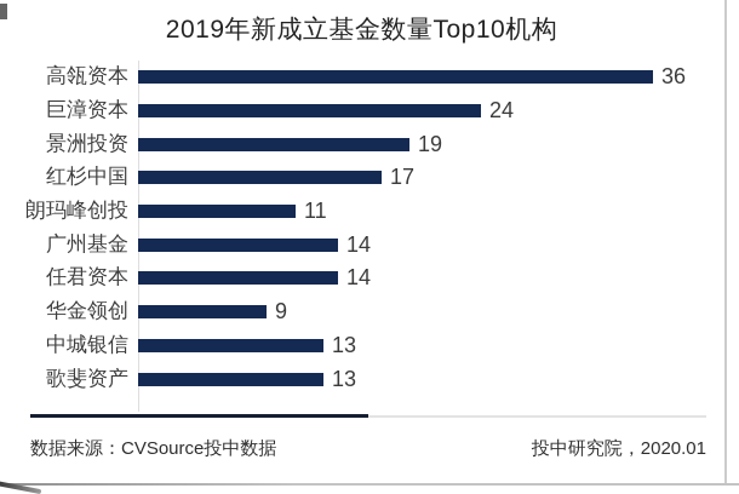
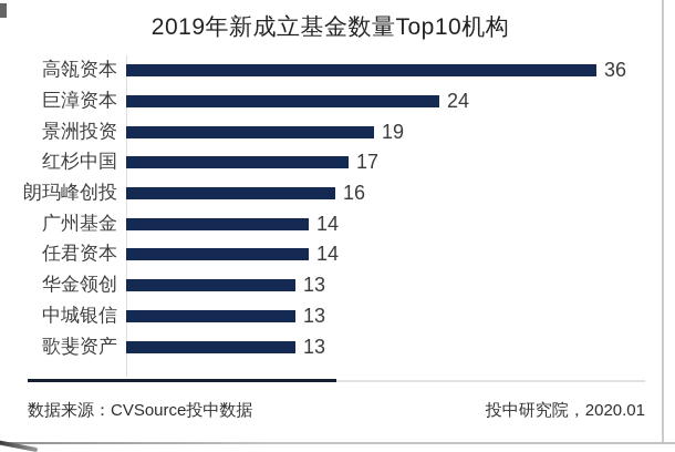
朗玛峰创投: 11 -> 16
华金领创: 9 -> 13
